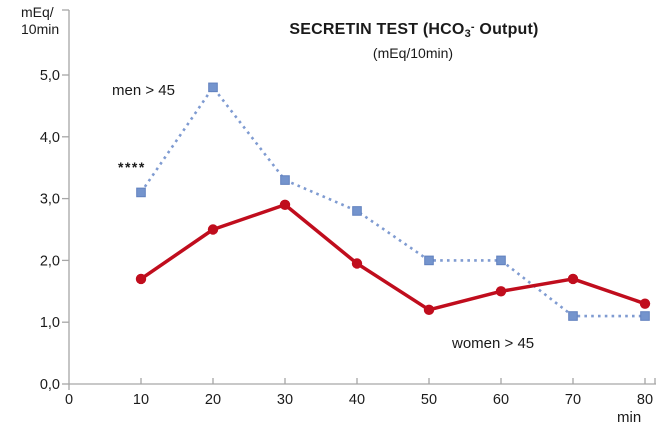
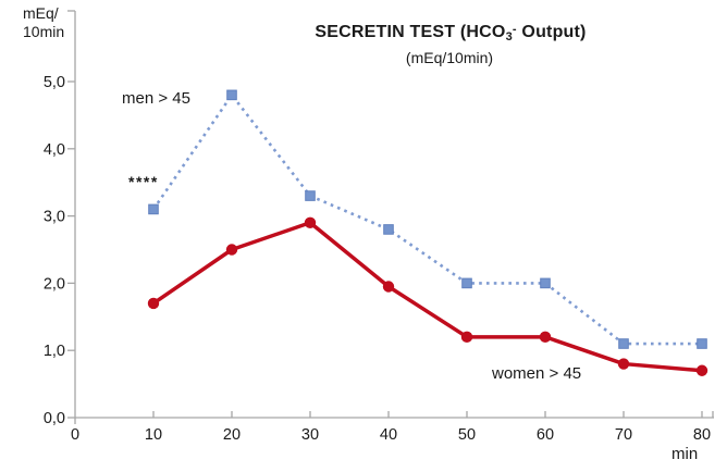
women > 45/60: 1,5 -> 1,2
women > 45/70: 1,7 -> 0,8
women > 45/80: 1,3 -> 0,7
